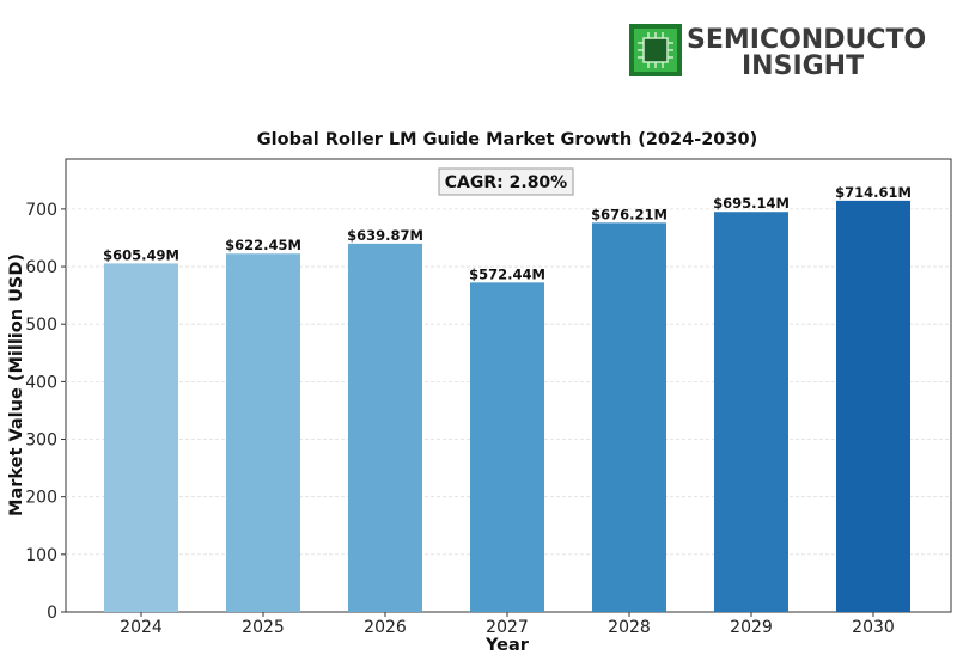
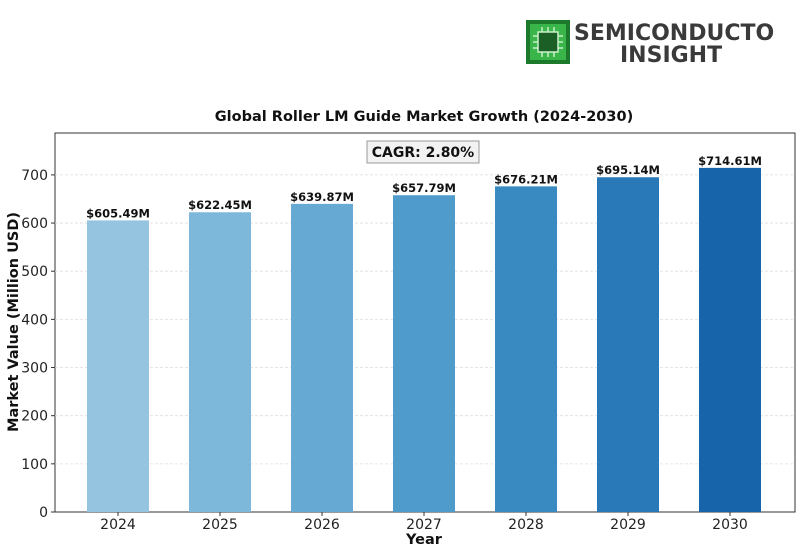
2027: $572.44M -> $657.79M
